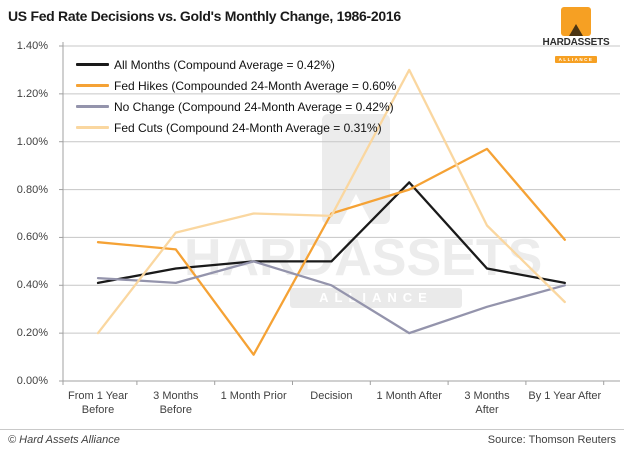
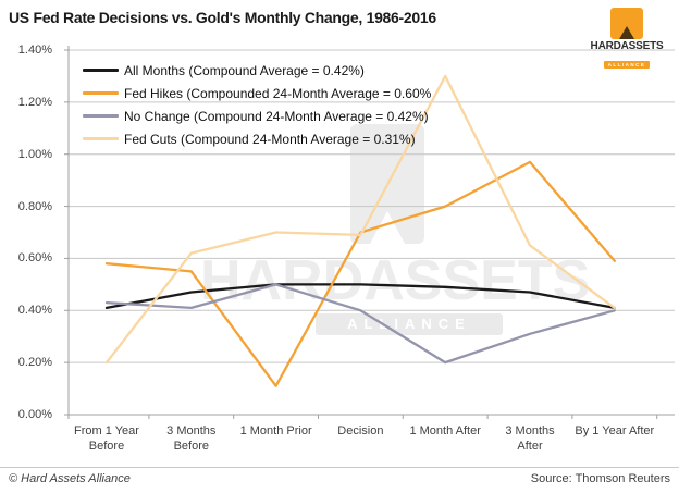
All Months (Compound Average = 0.42%)/1 Month After: 0.83% -> 0.49%
Fed Cuts (Compound 24-Month Average = 0.31%)/By 1 Year After: 0.33% -> 0.41%
